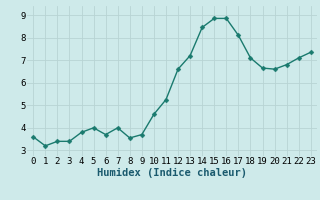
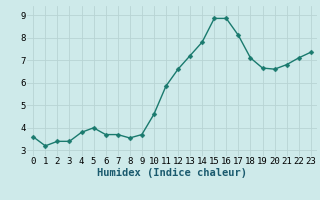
7: 4.00 -> 3.70
11: 5.25 -> 5.85
14: 8.45 -> 7.80
